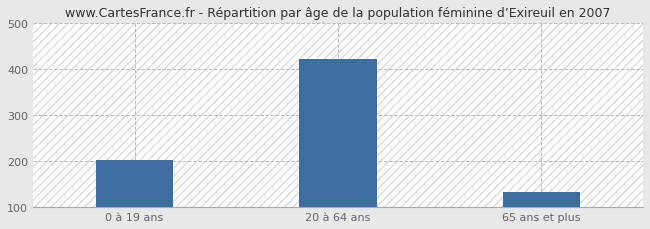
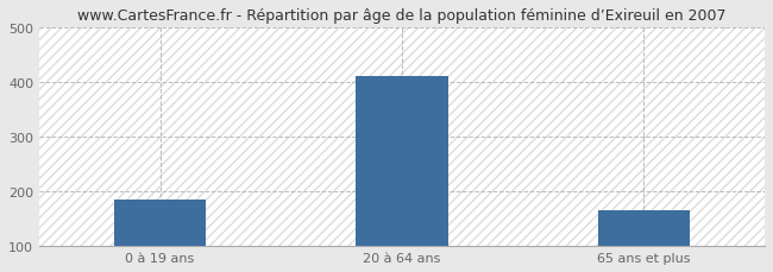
0 à 19 ans: 203 -> 185
20 à 64 ans: 422 -> 410
65 ans et plus: 132 -> 165
